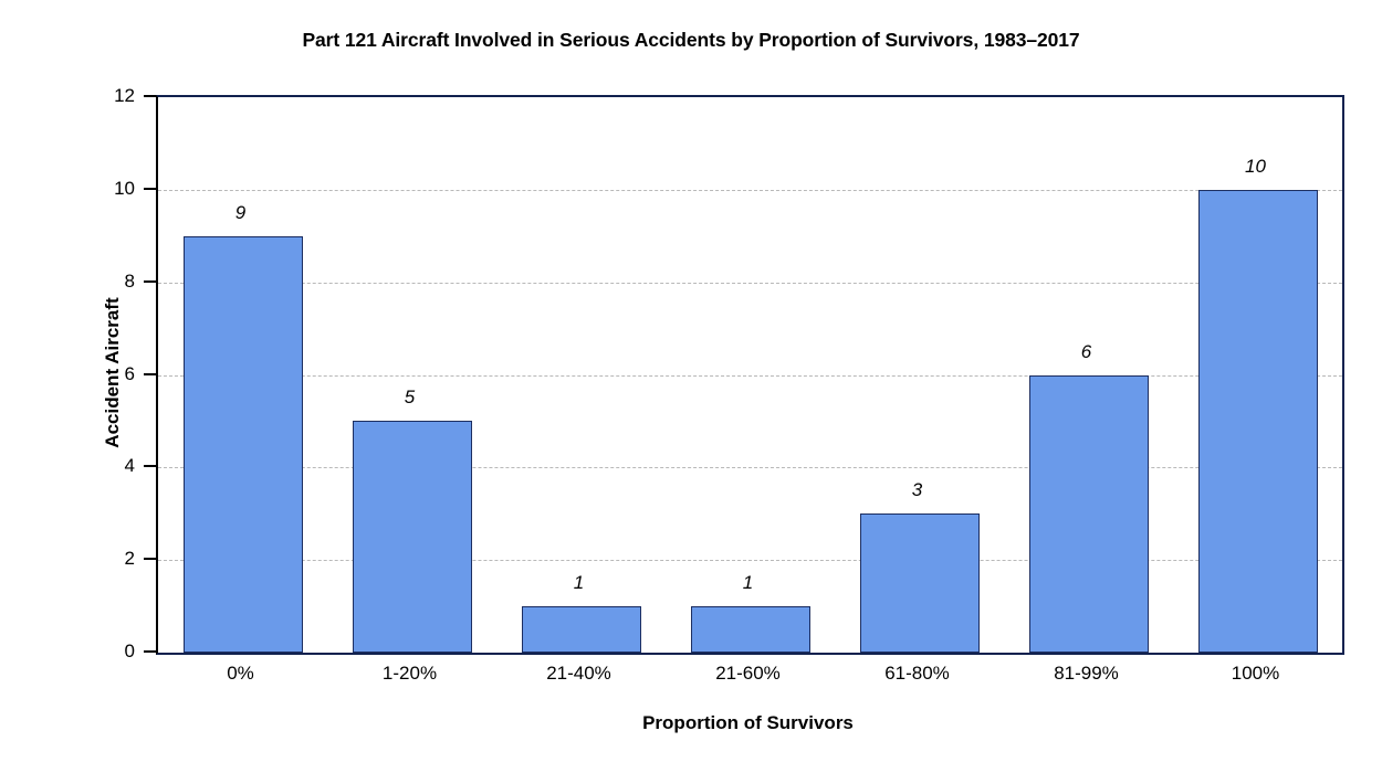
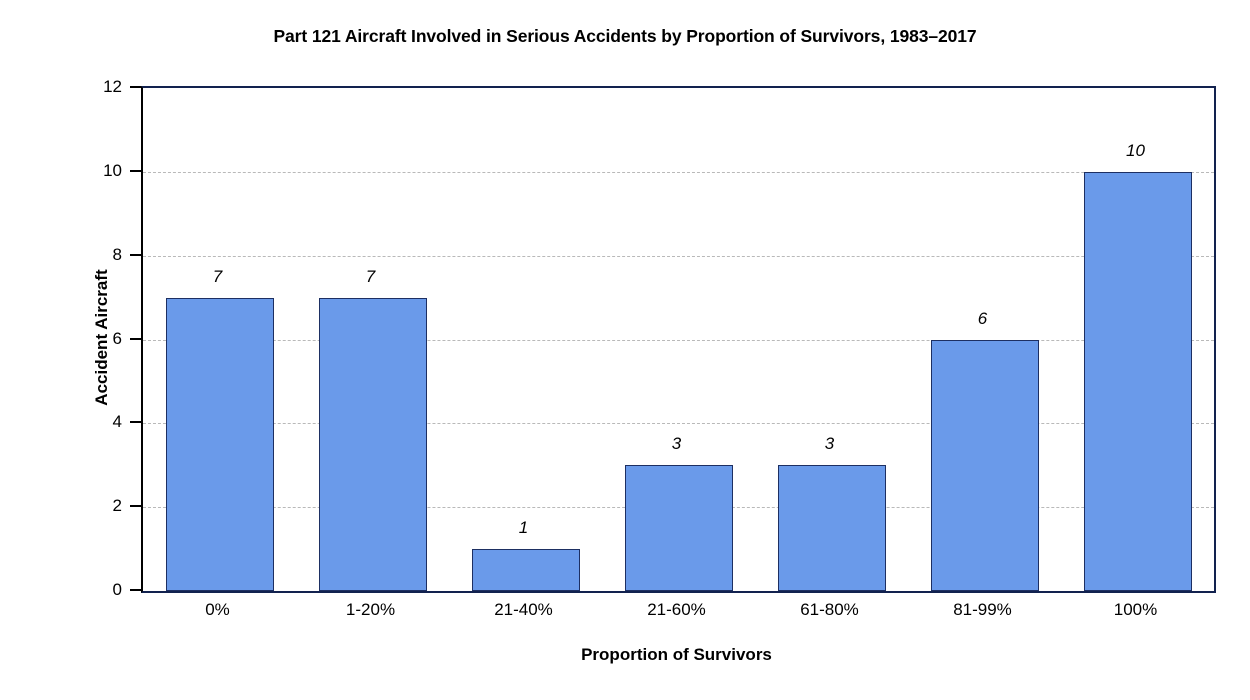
0%: 9 -> 7
1-20%: 5 -> 7
21-60%: 1 -> 3
